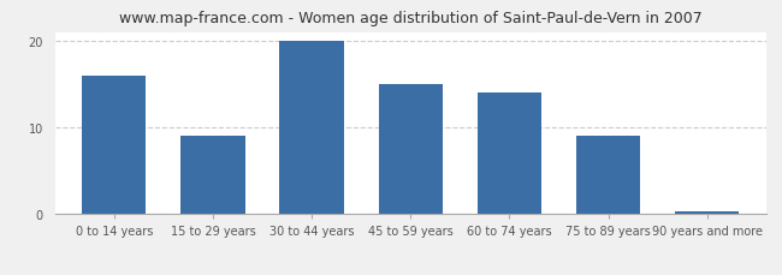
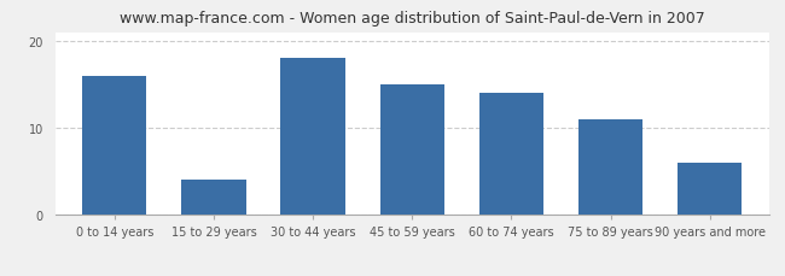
15 to 29 years: 9.0 -> 4.0
30 to 44 years: 20.0 -> 18.0
75 to 89 years: 9.0 -> 11.0
90 years and more: 0.3 -> 6.0
